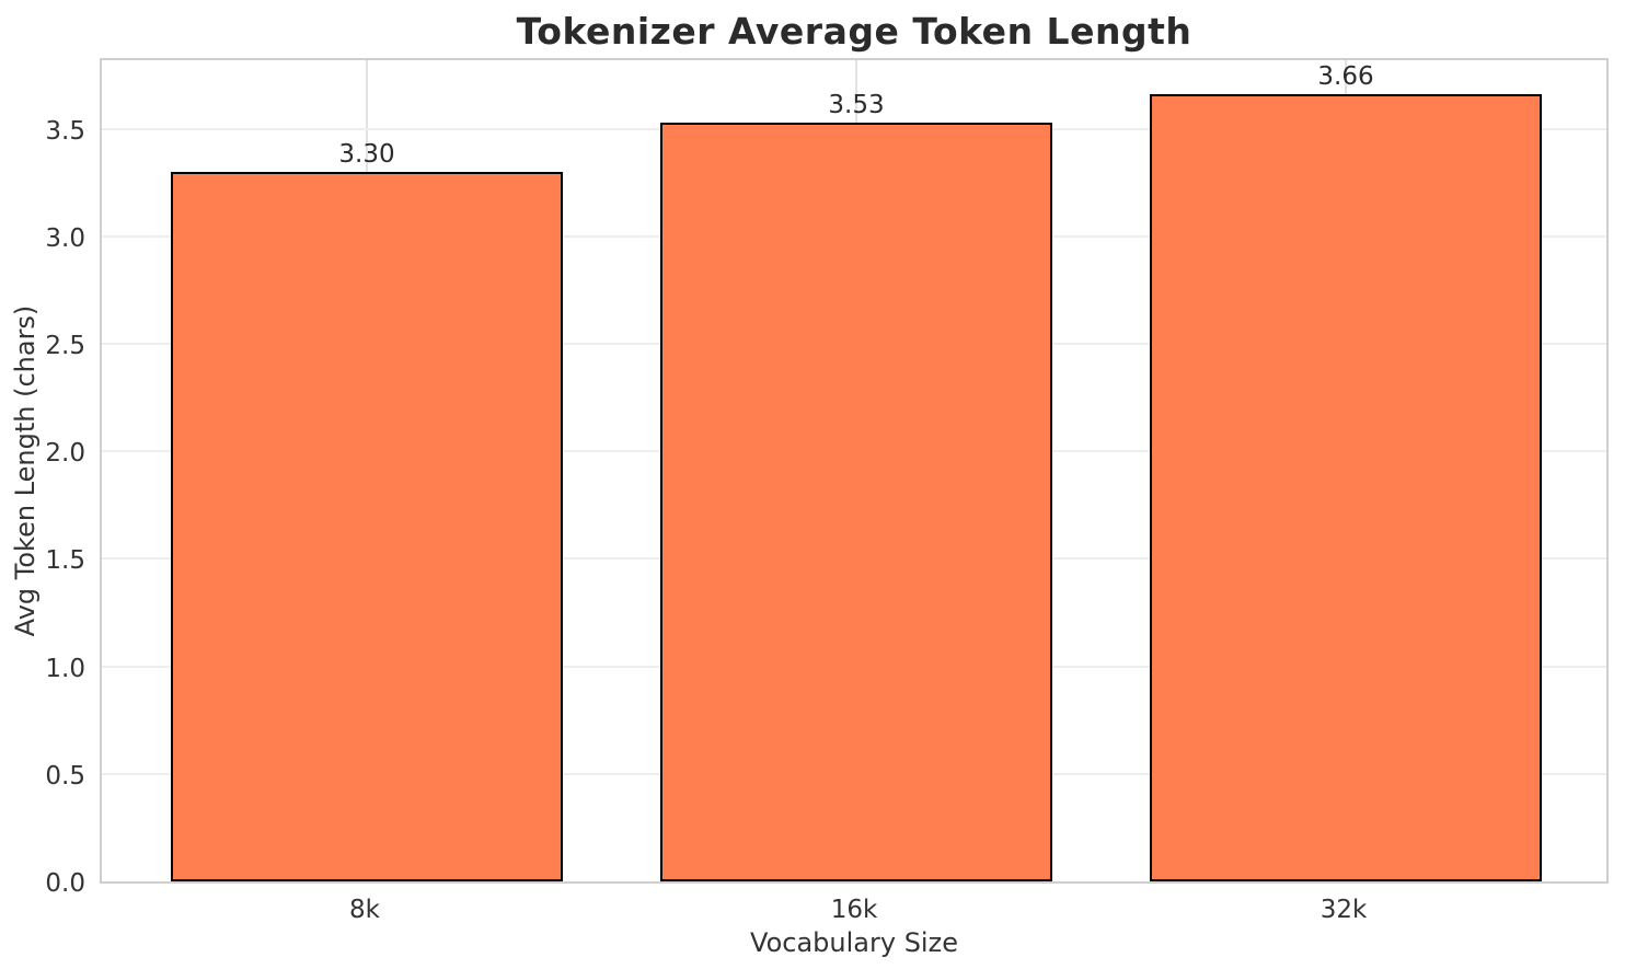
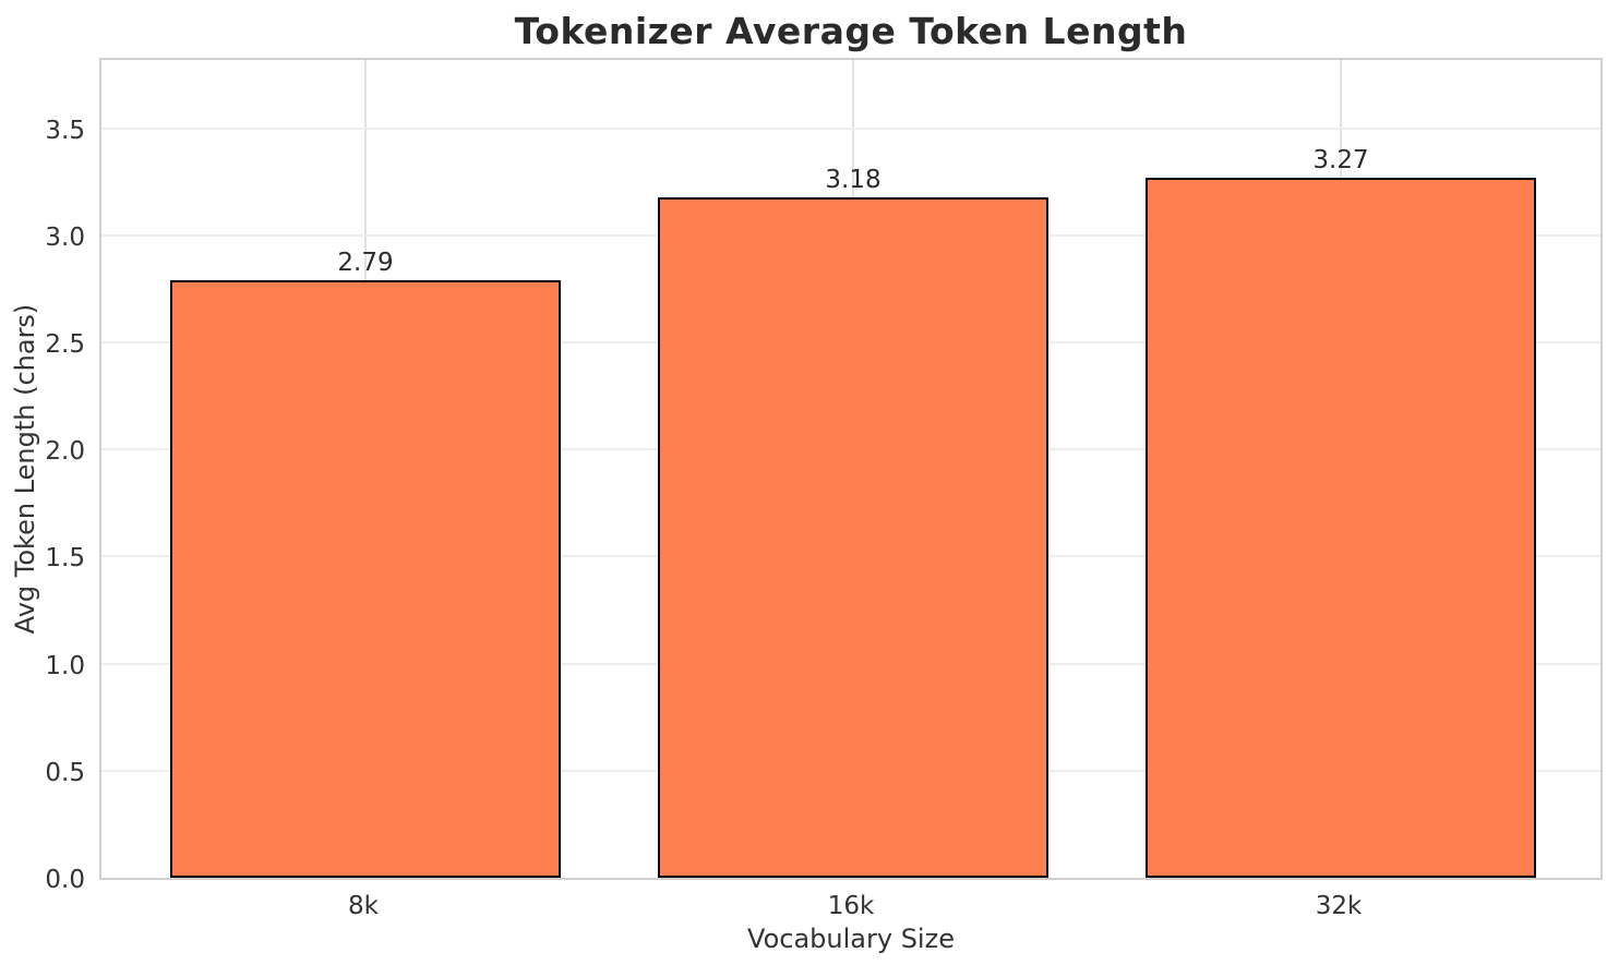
8k: 3.30 -> 2.79
16k: 3.53 -> 3.18
32k: 3.66 -> 3.27
